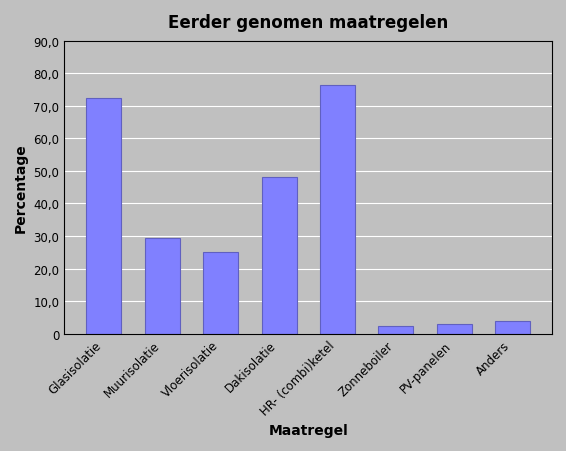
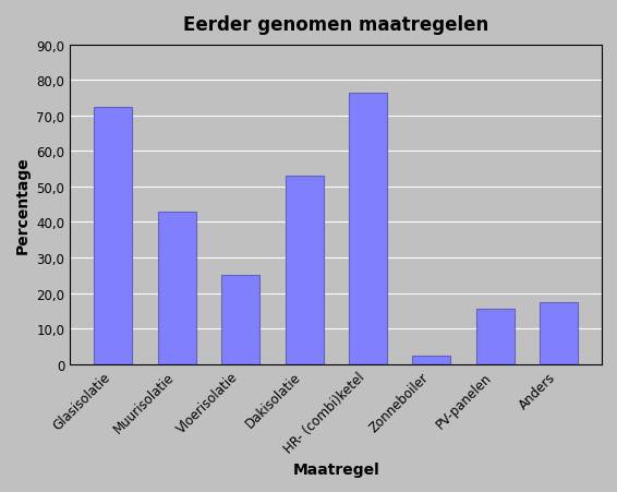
Muurisolatie: 29,5 -> 43,0
Dakisolatie: 48,0 -> 53,0
PV-panelen: 3,0 -> 15,5
Anders: 4,0 -> 17,5
